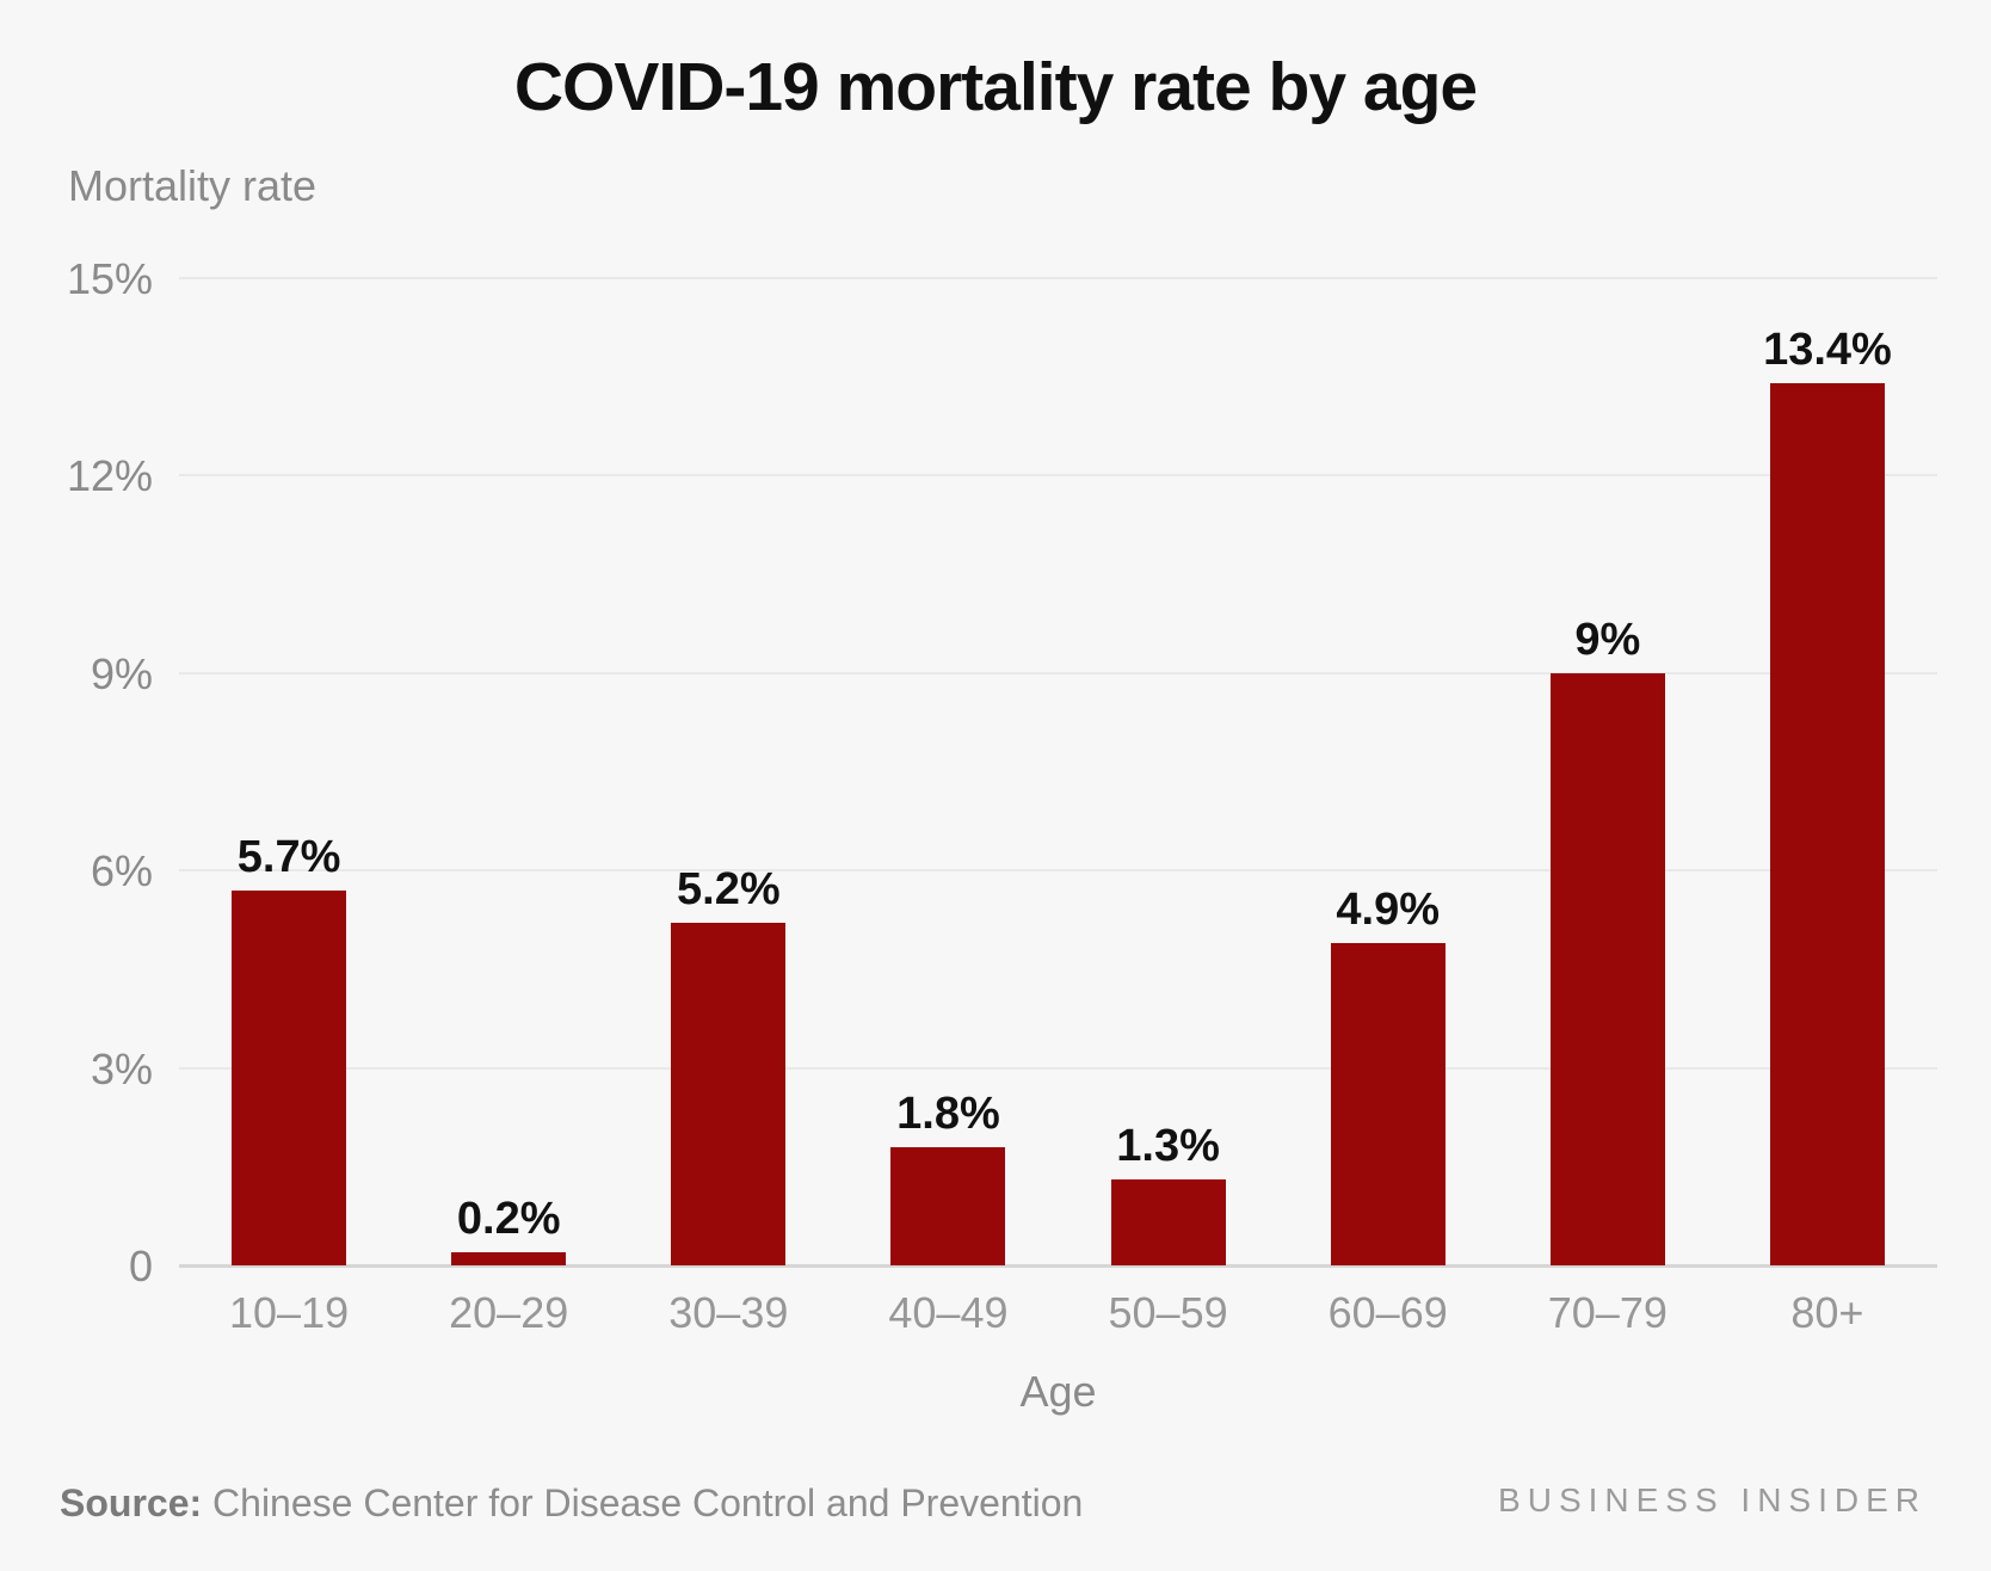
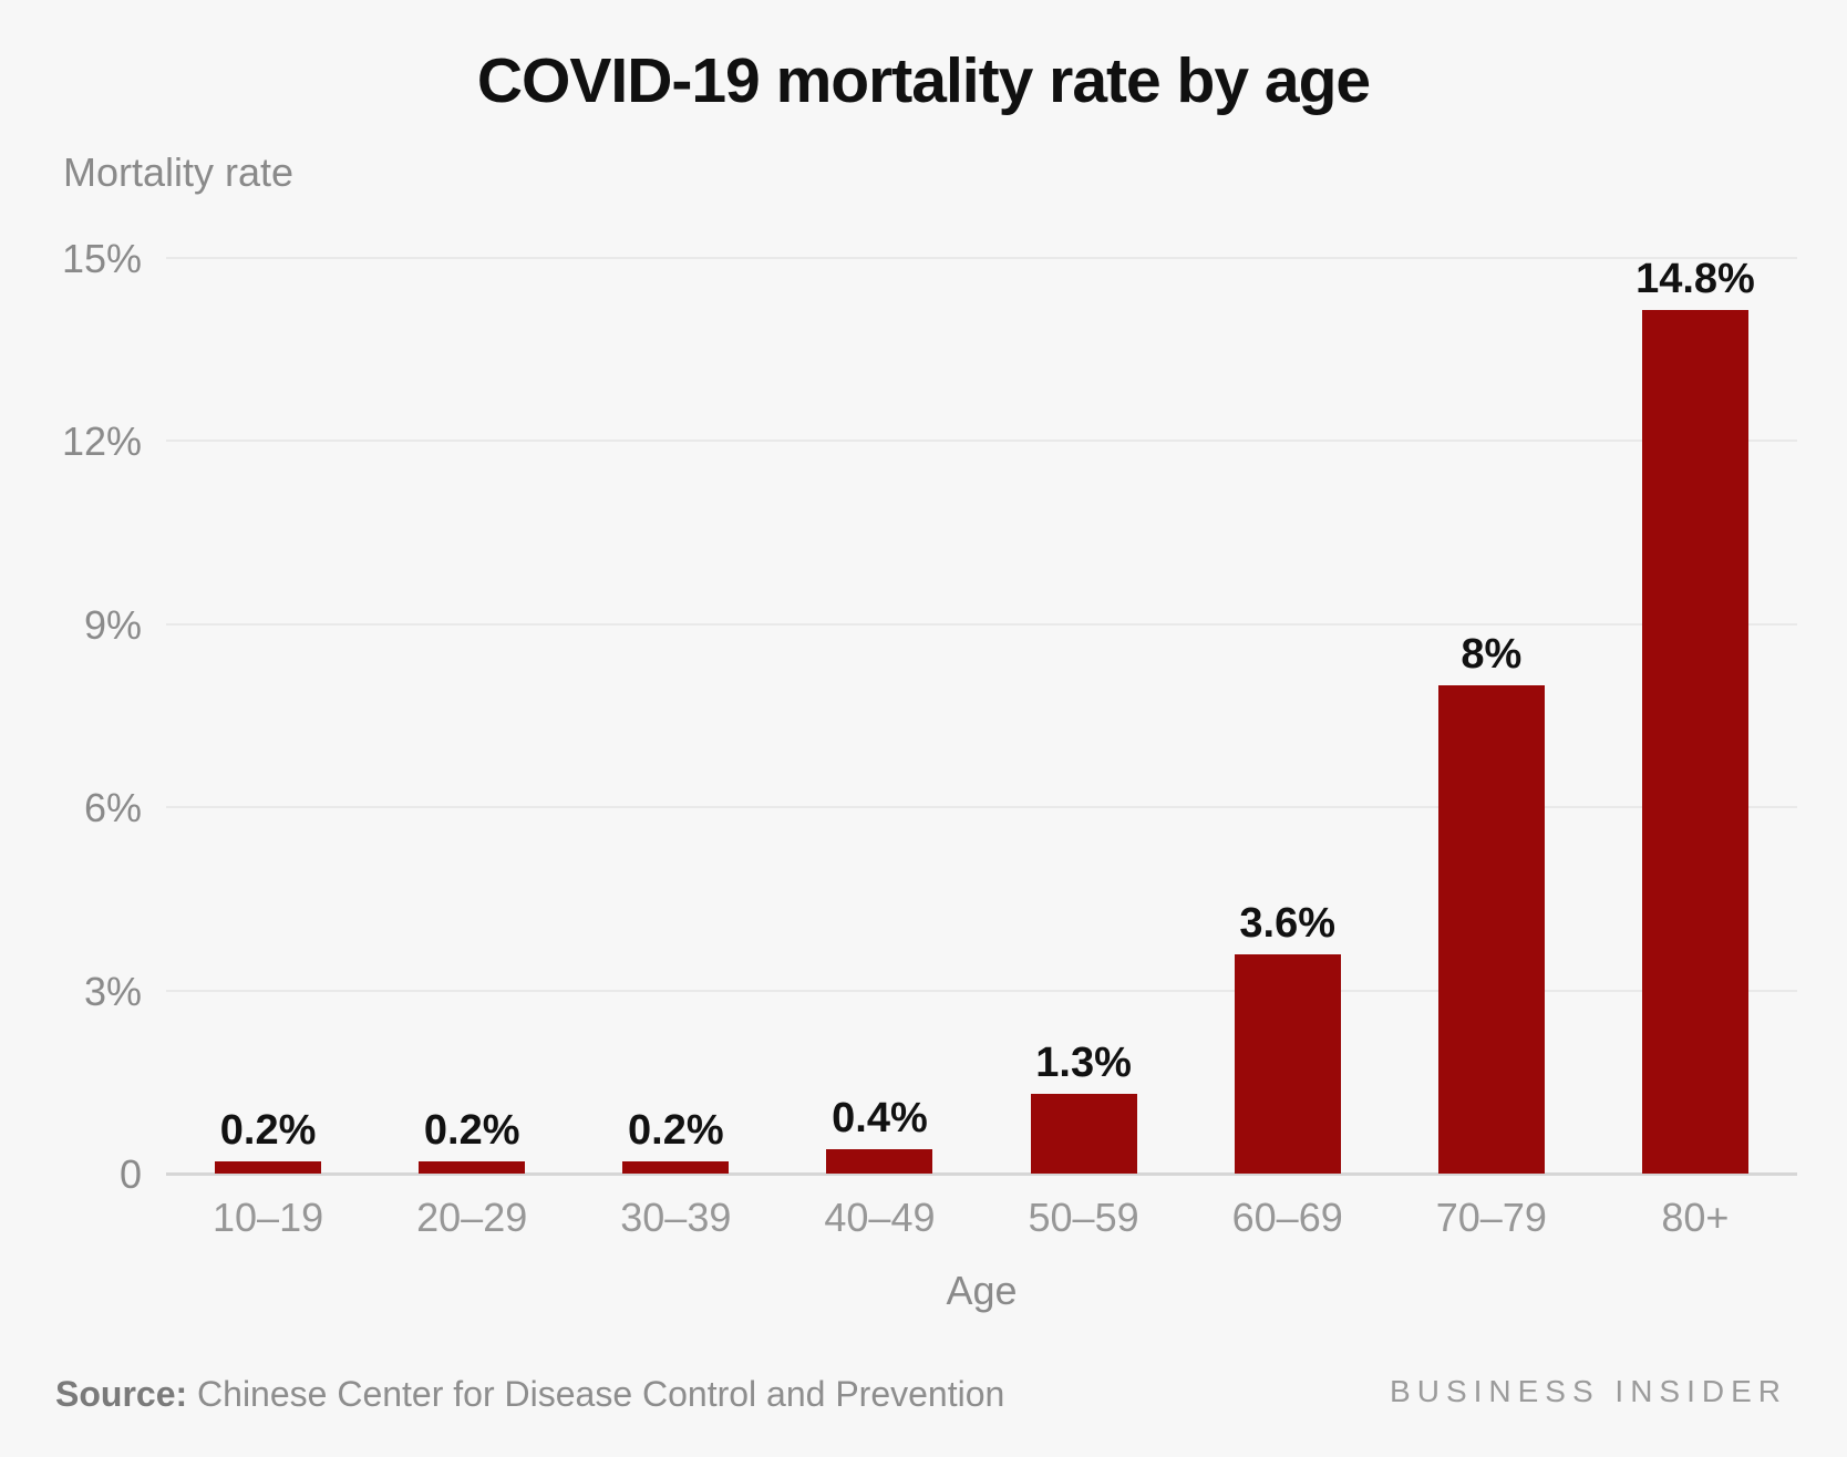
10–19: 5.7% -> 0.2%
30–39: 5.2% -> 0.2%
40–49: 1.8% -> 0.4%
60–69: 4.9% -> 3.6%
70–79: 9% -> 8%
80+: 13.4% -> 14.8%
